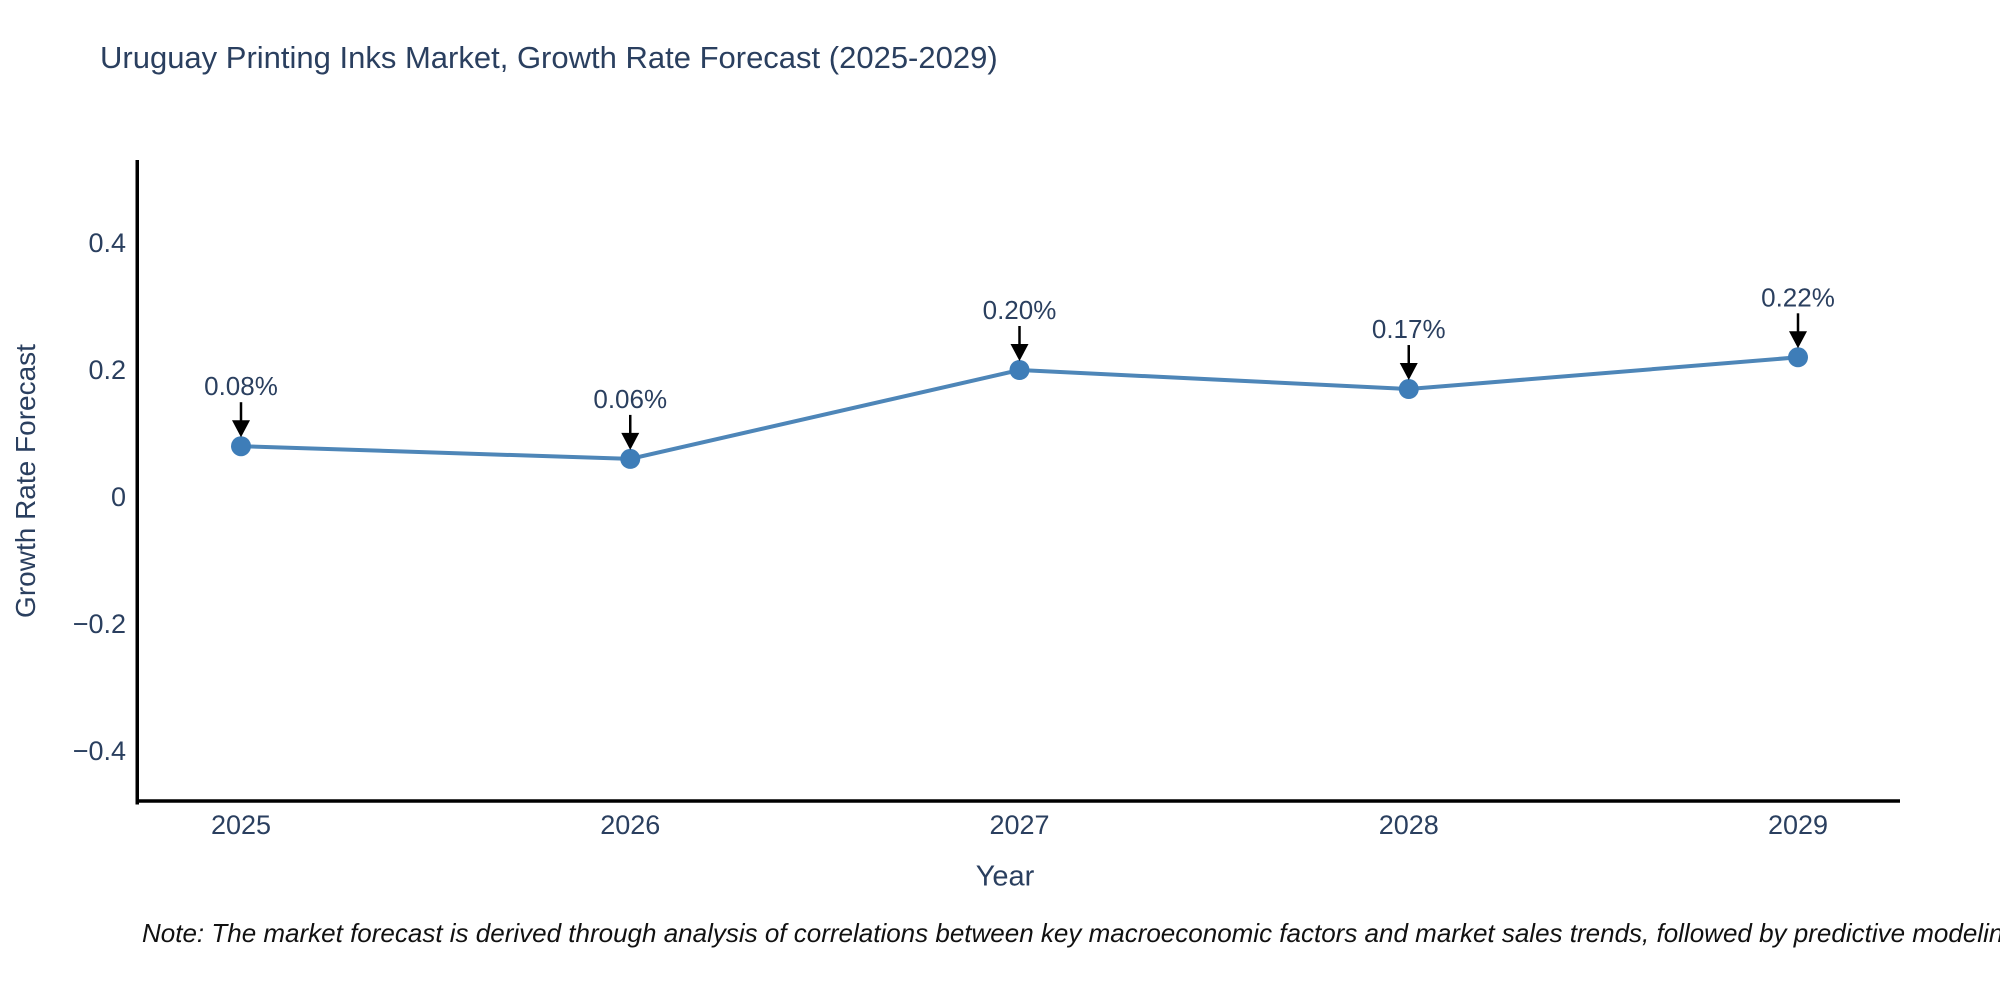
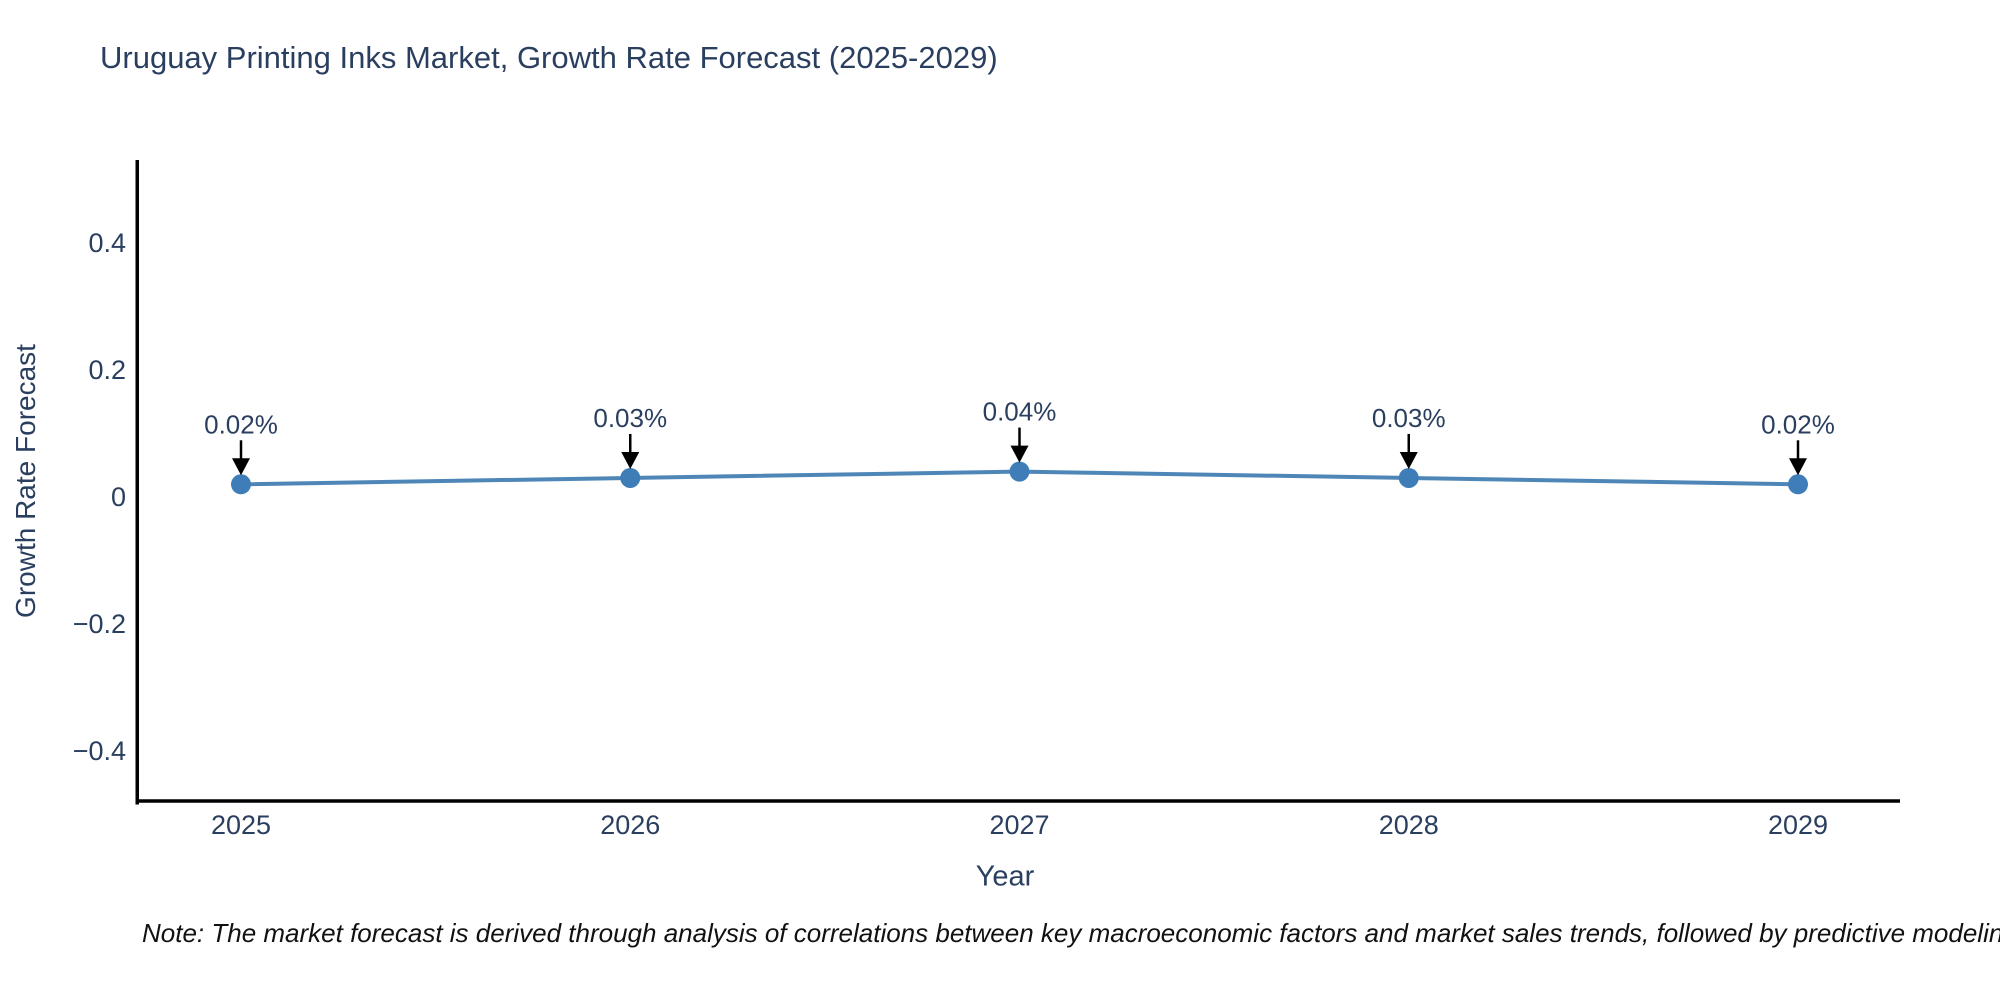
2025: 0.08% -> 0.02%
2026: 0.06% -> 0.03%
2027: 0.20% -> 0.04%
2028: 0.17% -> 0.03%
2029: 0.22% -> 0.02%
